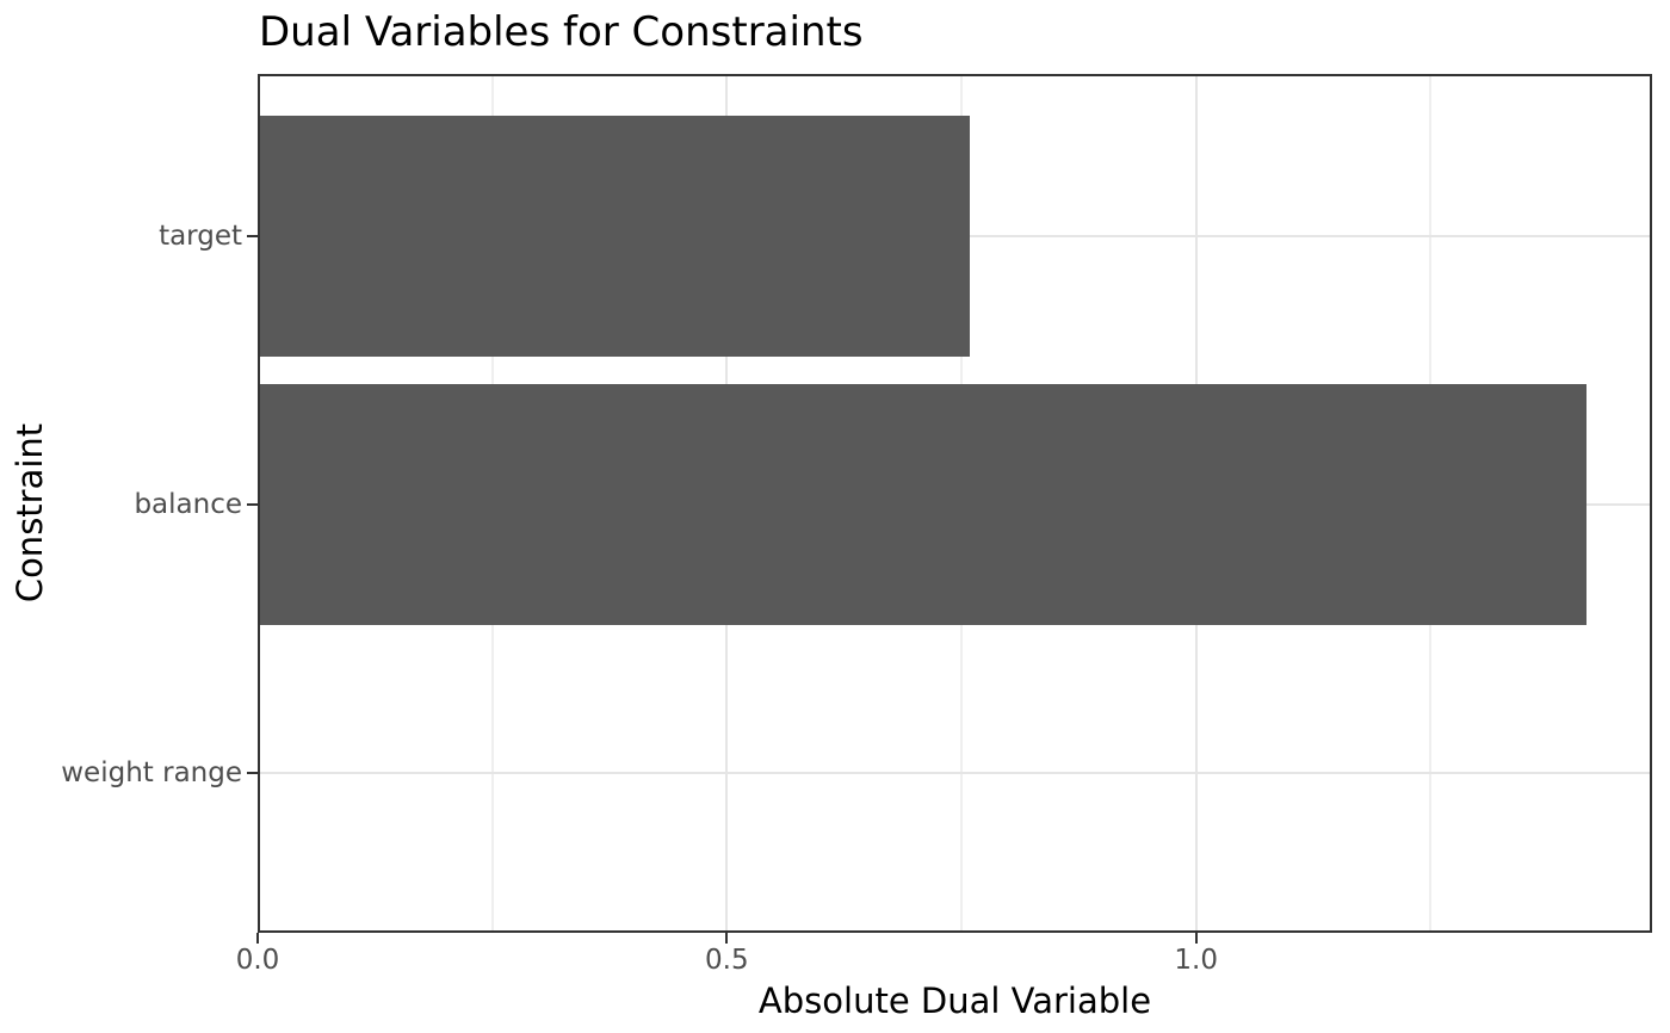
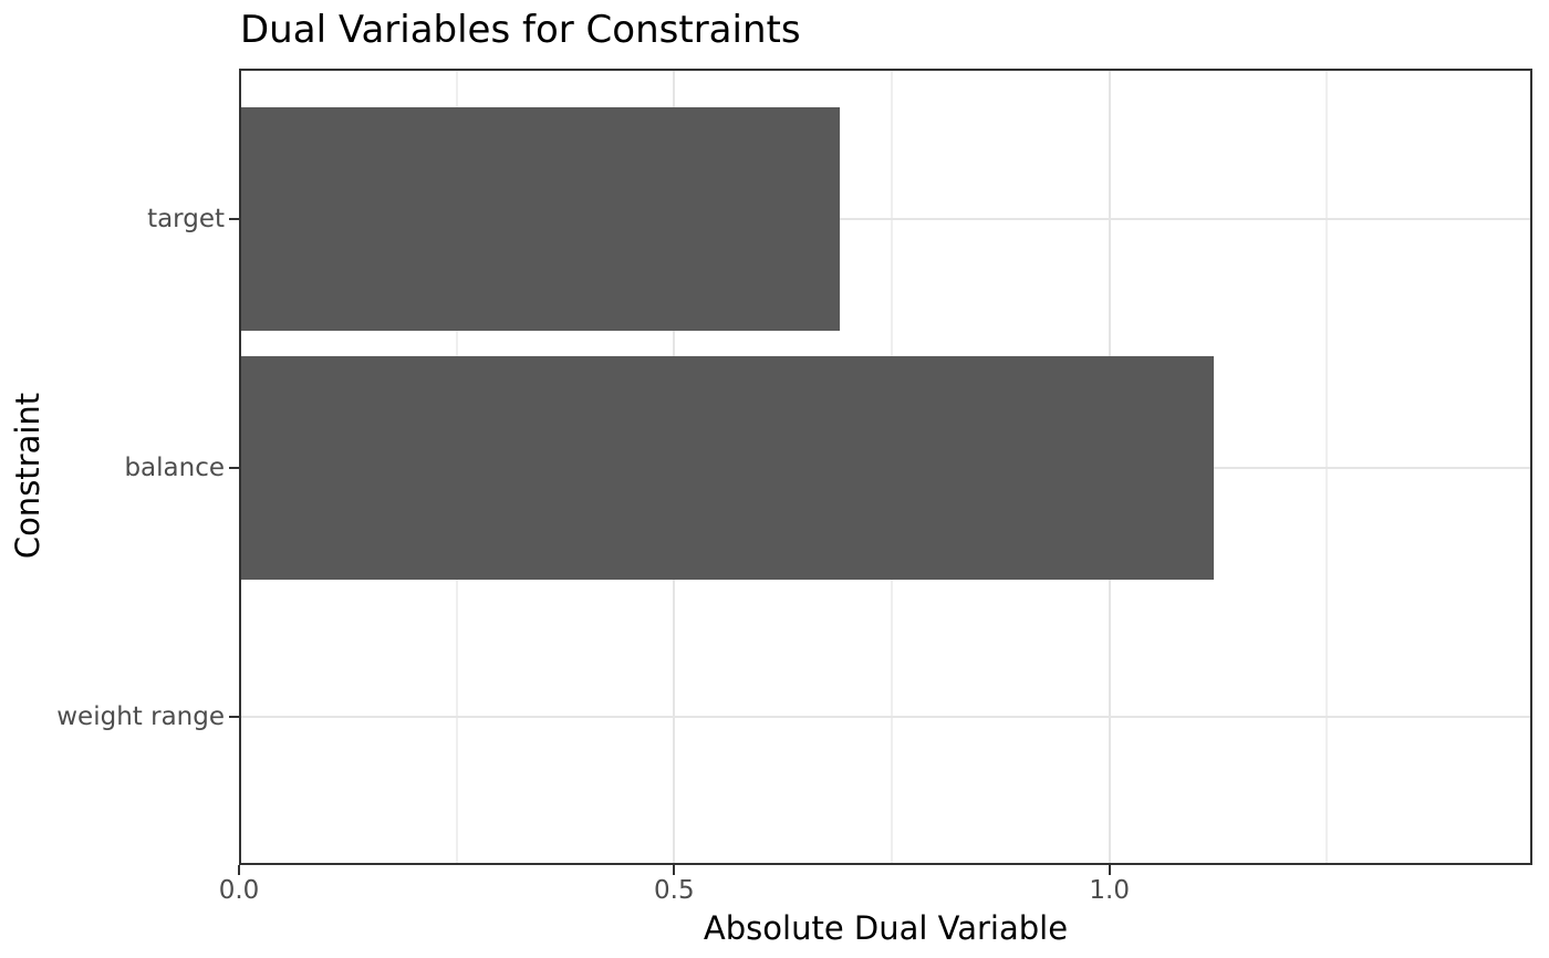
target: 0.76 -> 0.69
balance: 1.42 -> 1.12
